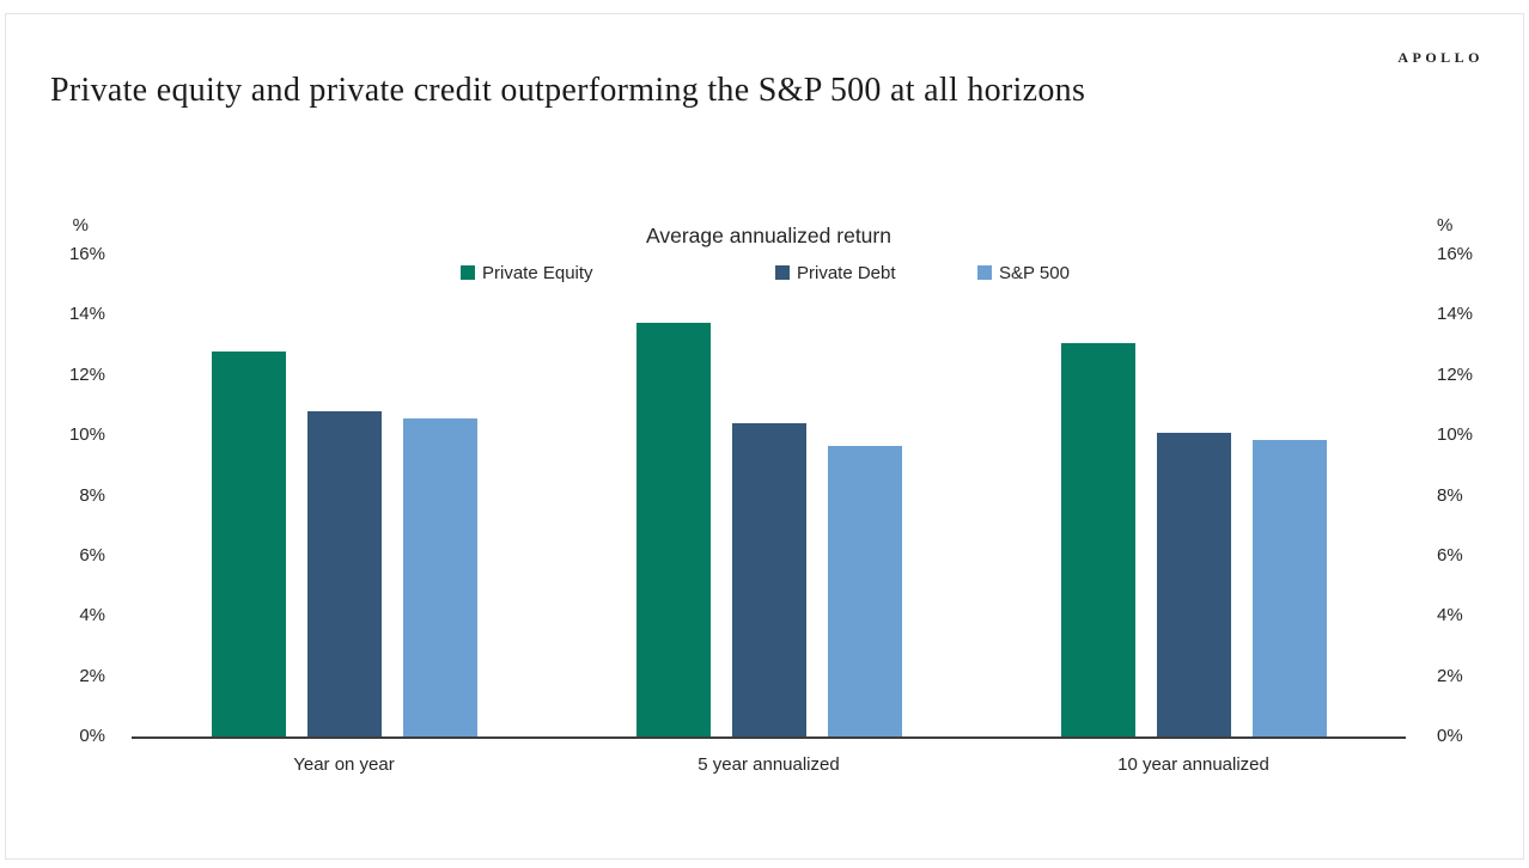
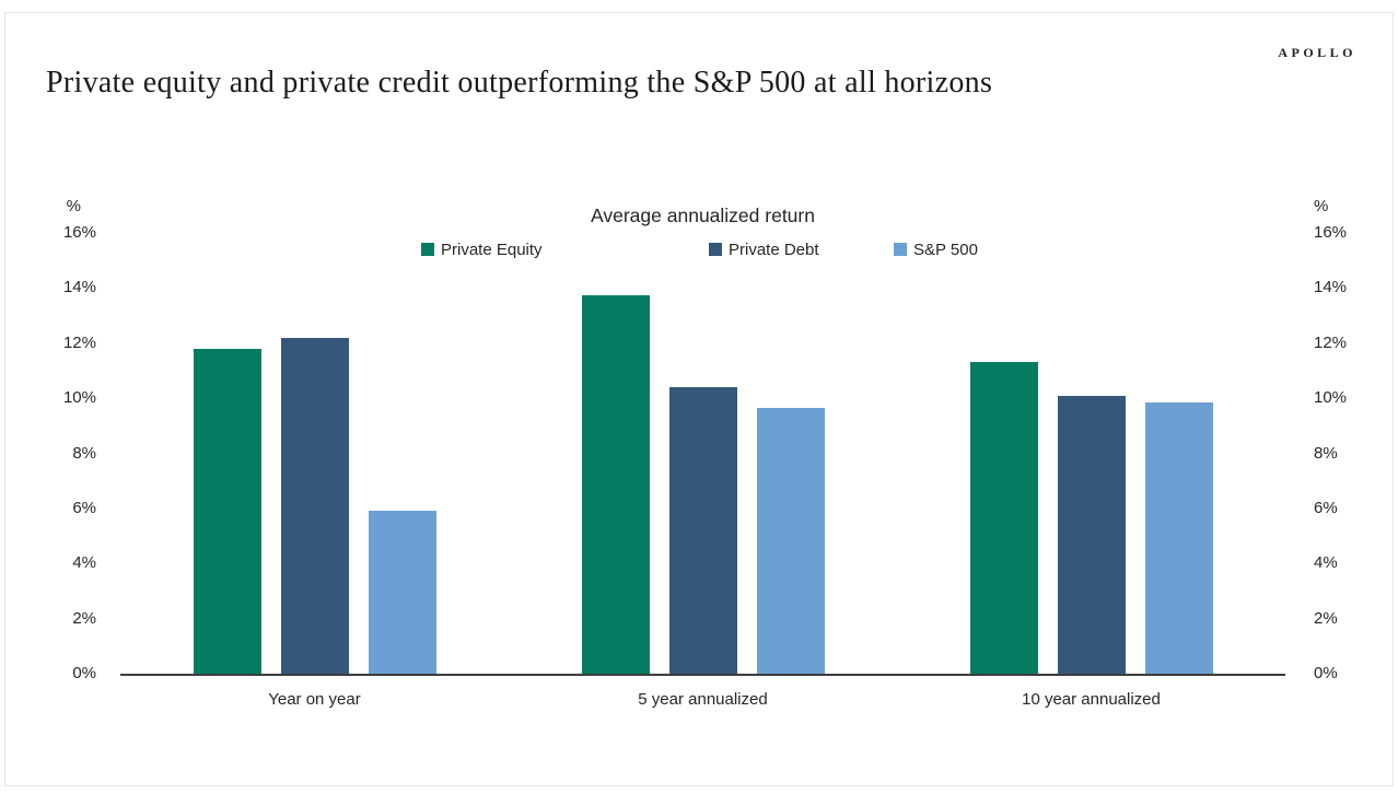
Private Equity/Year on year: 12.8% -> 11.8%
Private Debt/Year on year: 10.8% -> 12.2%
S&P 500/Year on year: 10.6% -> 5.9%
Private Equity/10 year annualized: 13.1% -> 11.3%
